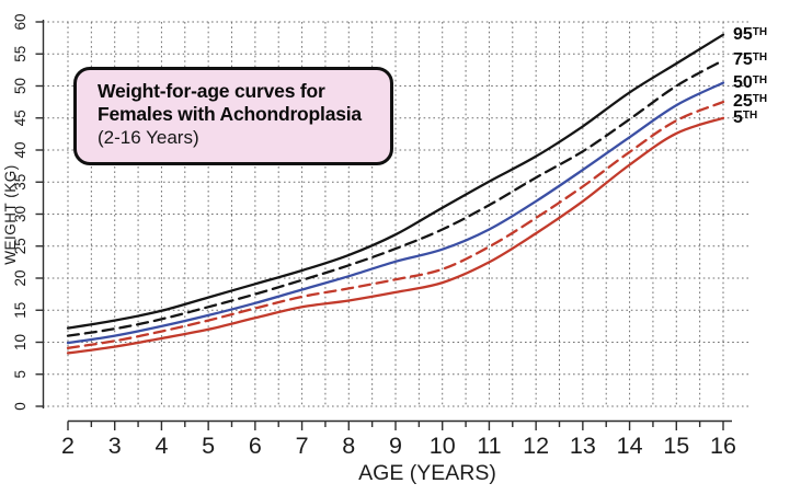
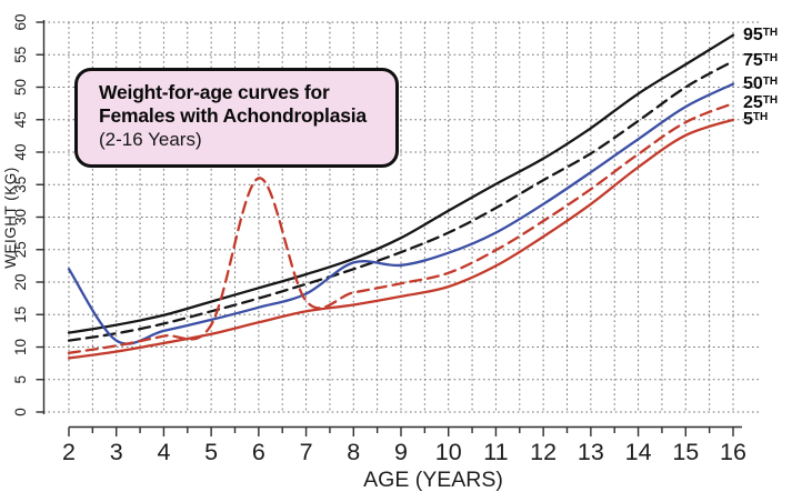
50TH/2: 10 -> 22
25TH/6: 15 -> 36
50TH/8: 20 -> 23
